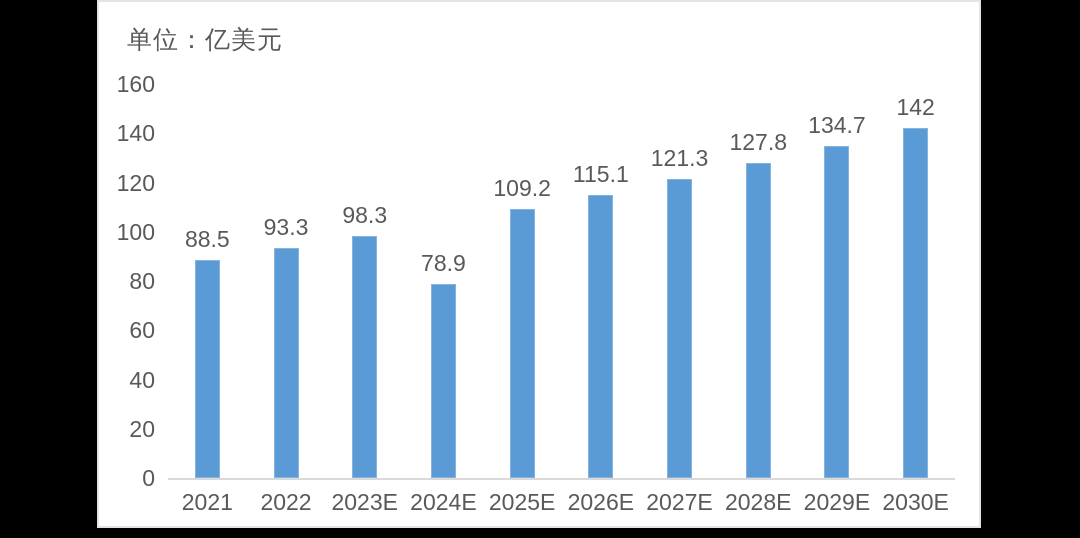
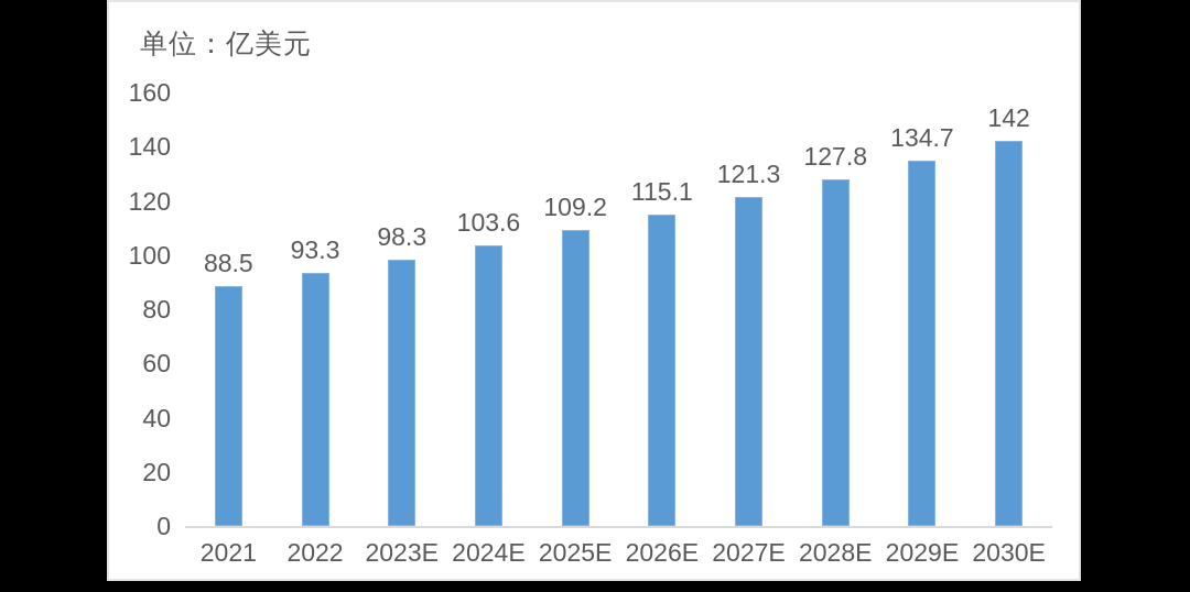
2024E: 78.9 -> 103.6
